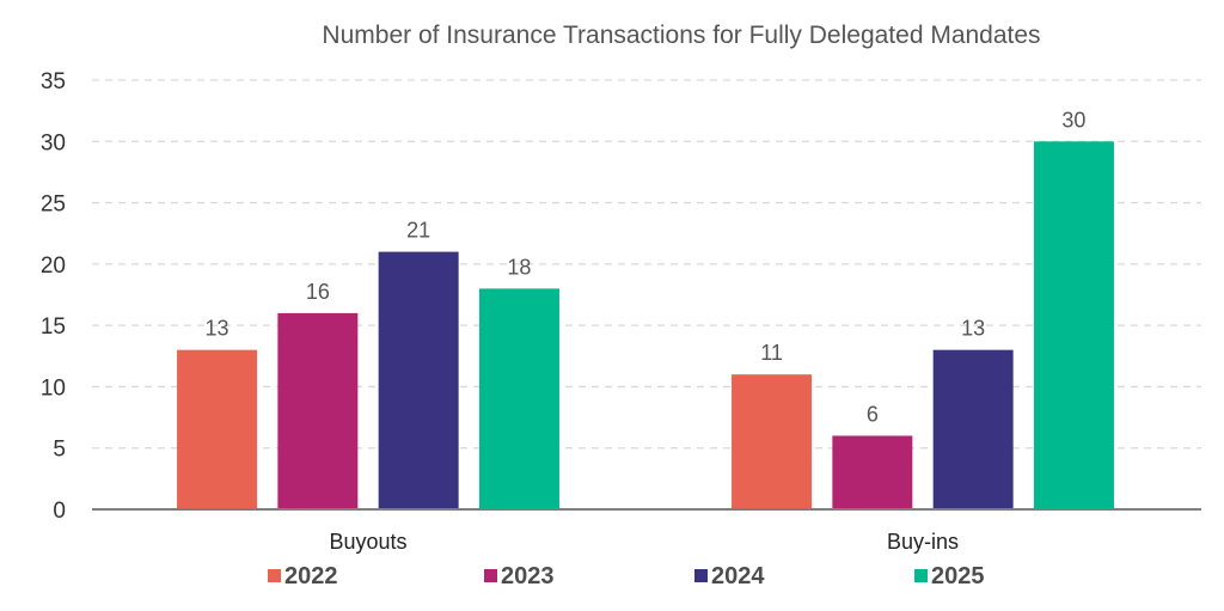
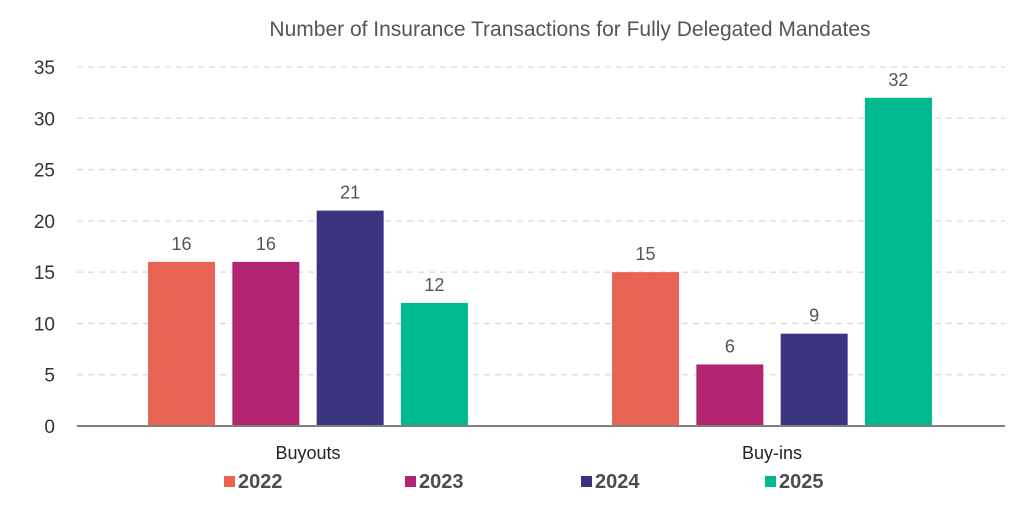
2022/Buyouts: 13 -> 16
2025/Buyouts: 18 -> 12
2022/Buy-ins: 11 -> 15
2024/Buy-ins: 13 -> 9
2025/Buy-ins: 30 -> 32
